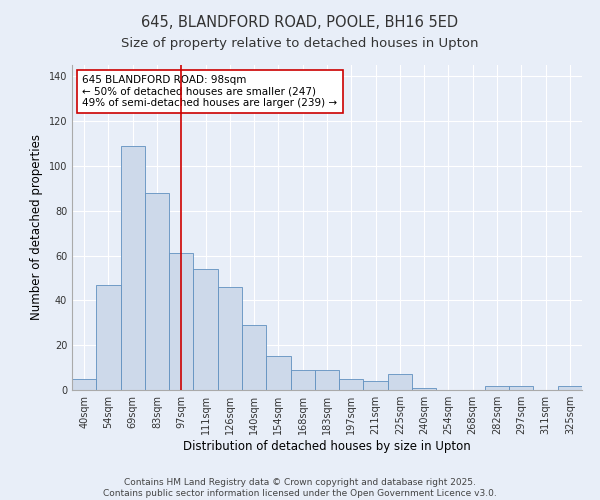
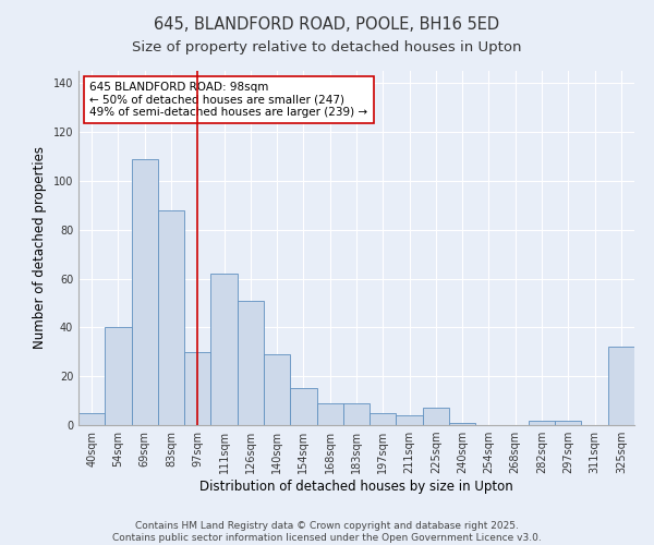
54sqm: 47 -> 40
97sqm: 61 -> 30
111sqm: 54 -> 62
126sqm: 46 -> 51
325sqm: 2 -> 32
